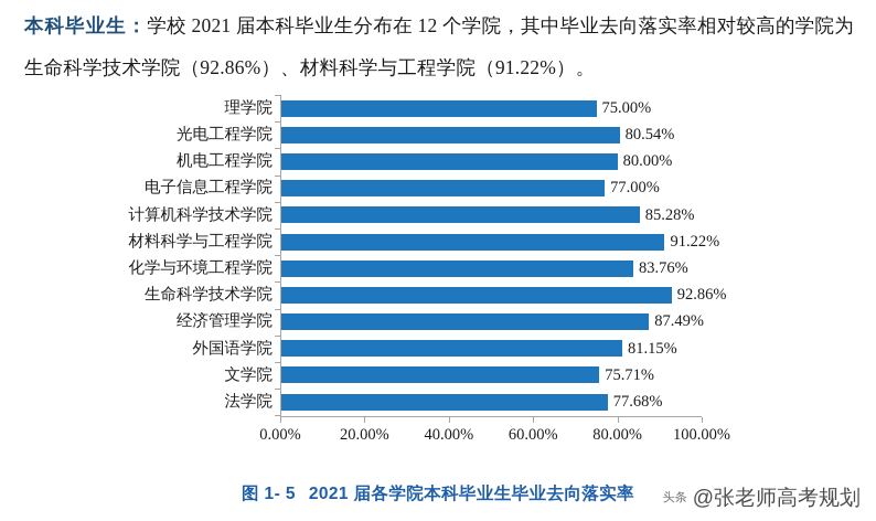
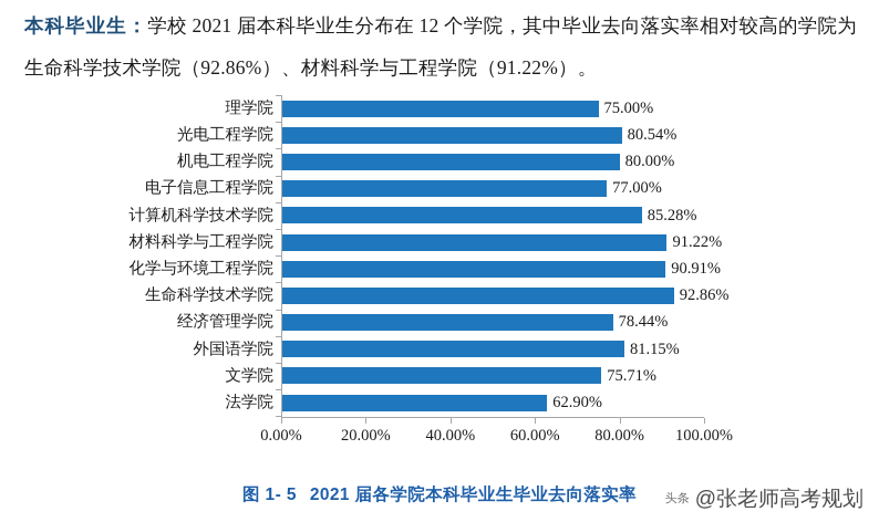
化学与环境工程学院: 83.76% -> 90.91%
经济管理学院: 87.49% -> 78.44%
法学院: 77.68% -> 62.90%
